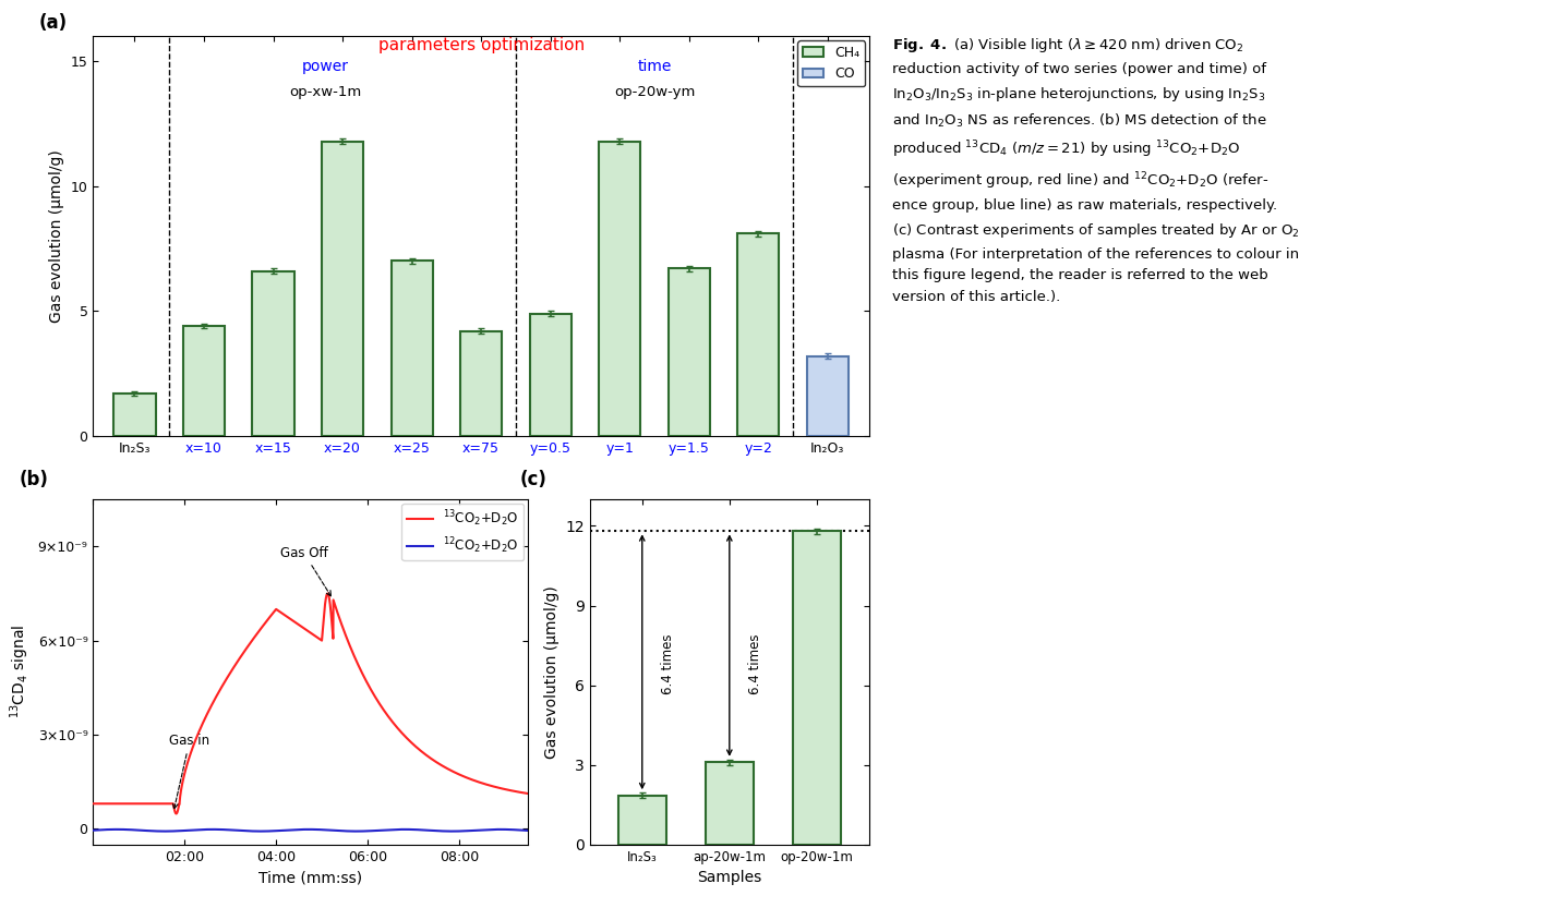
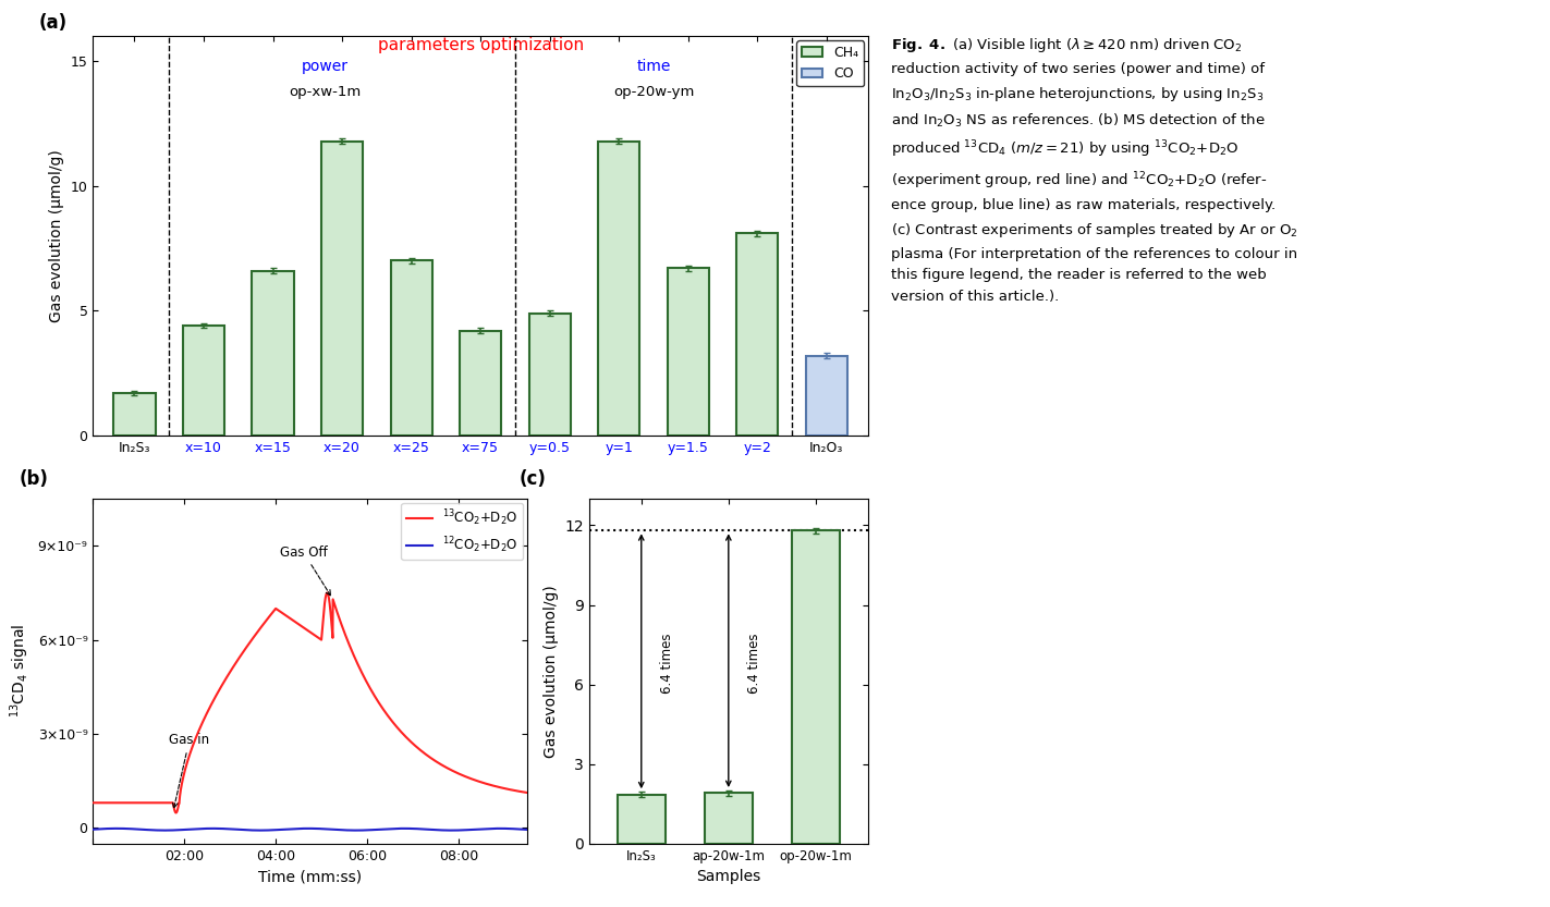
ap-20w-1m: 3.10 -> 1.90
